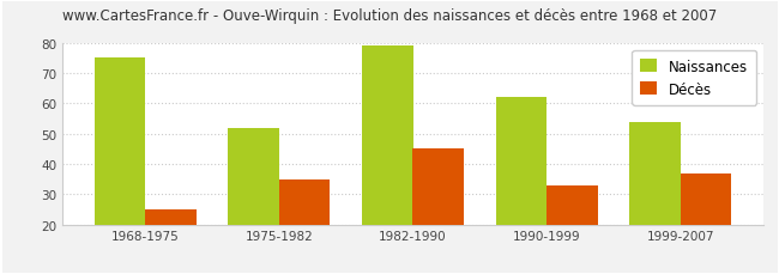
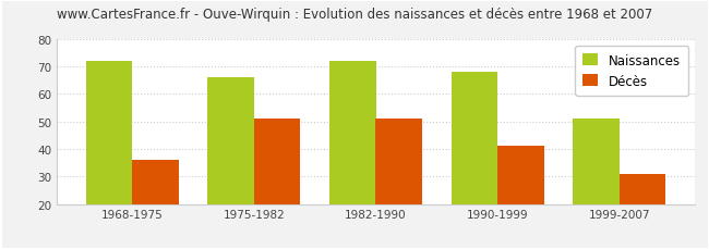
Naissances/1968-1975: 75 -> 72
Décès/1968-1975: 25 -> 36
Naissances/1975-1982: 52 -> 66
Décès/1975-1982: 35 -> 51
Naissances/1982-1990: 79 -> 72
Décès/1982-1990: 45 -> 51
Naissances/1990-1999: 62 -> 68
Décès/1990-1999: 33 -> 41
Naissances/1999-2007: 54 -> 51
Décès/1999-2007: 37 -> 31
